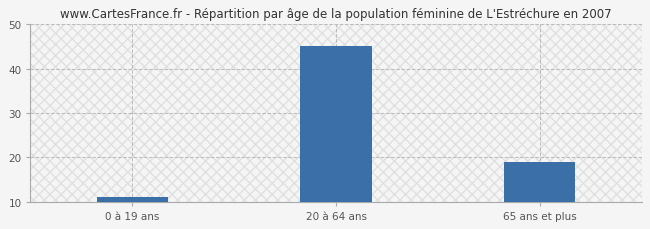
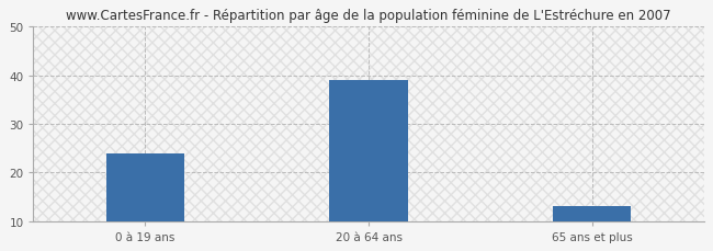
0 à 19 ans: 11 -> 24
20 à 64 ans: 45 -> 39
65 ans et plus: 19 -> 13
